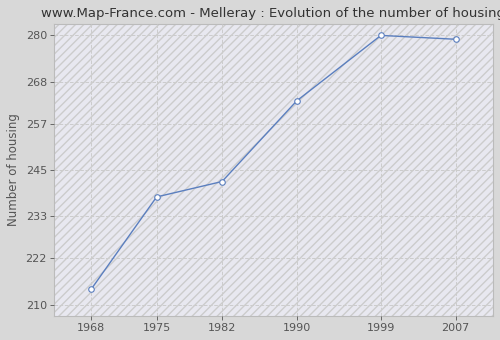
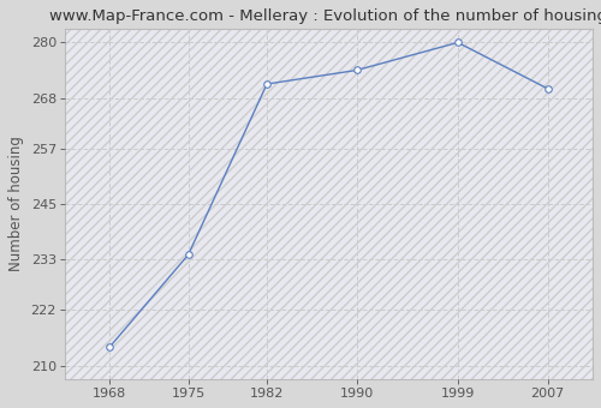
1975: 238 -> 234
1982: 242 -> 271
1990: 263 -> 274
2007: 279 -> 270
